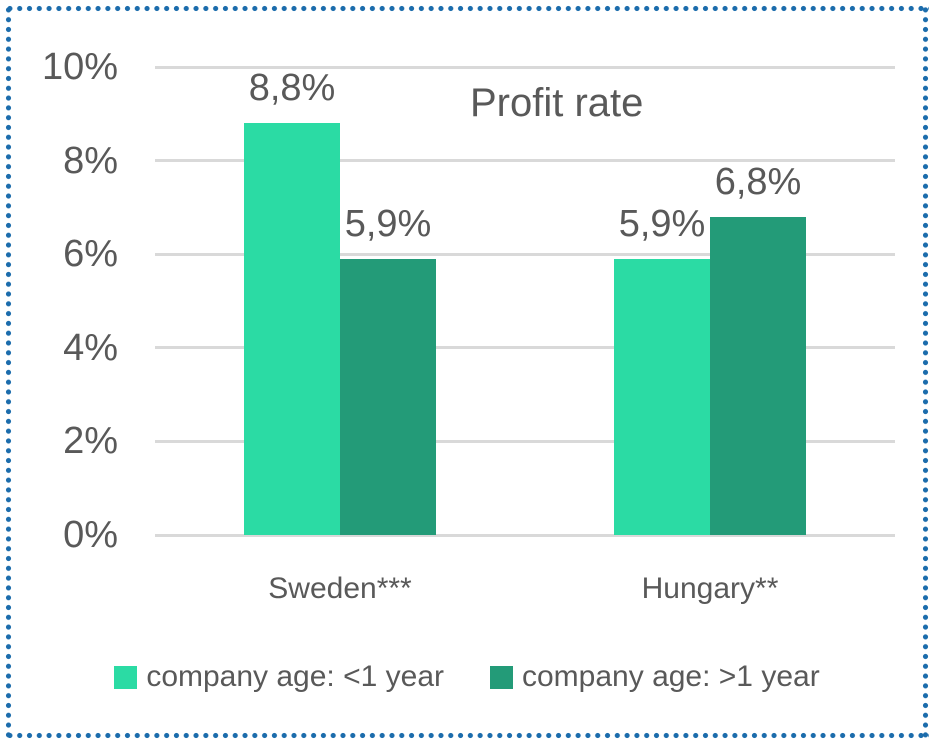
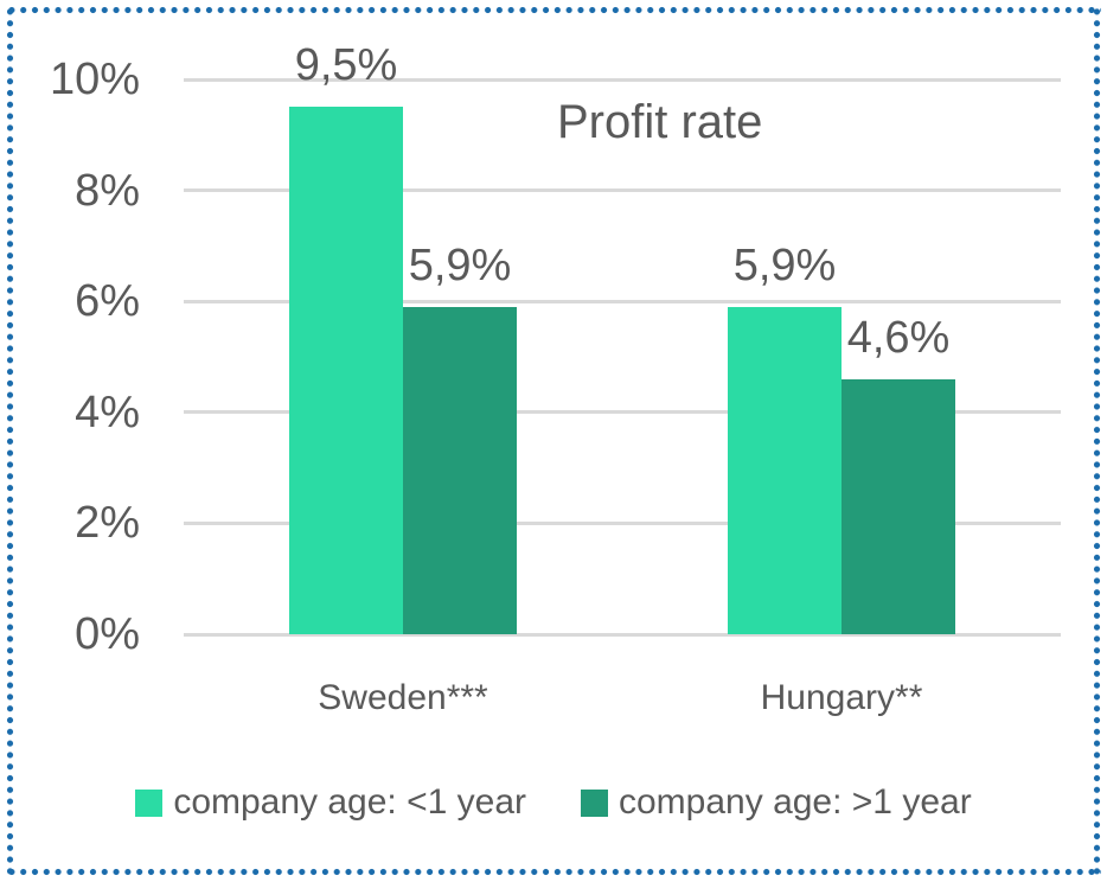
company age: <1 year/Sweden***: 8,8% -> 9,5%
company age: >1 year/Hungary**: 6,8% -> 4,6%
